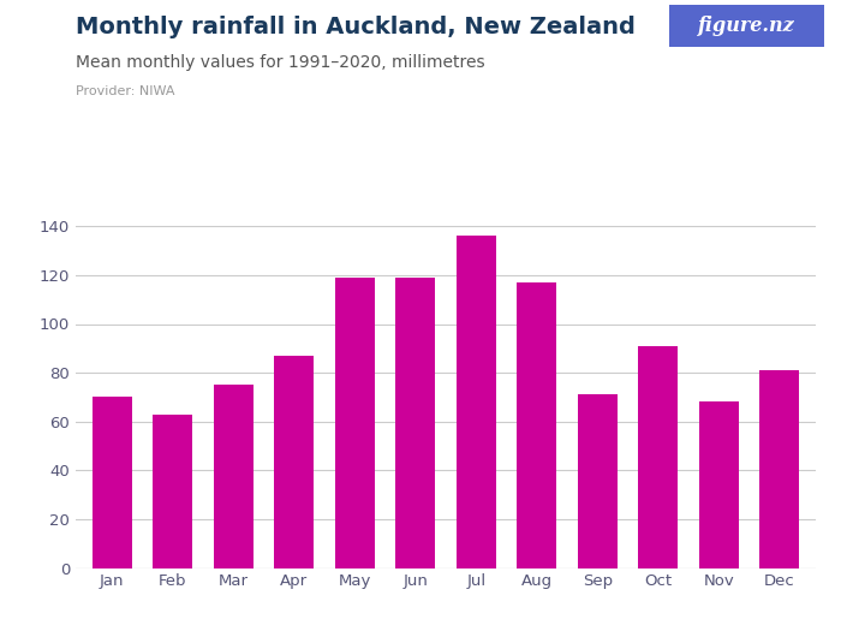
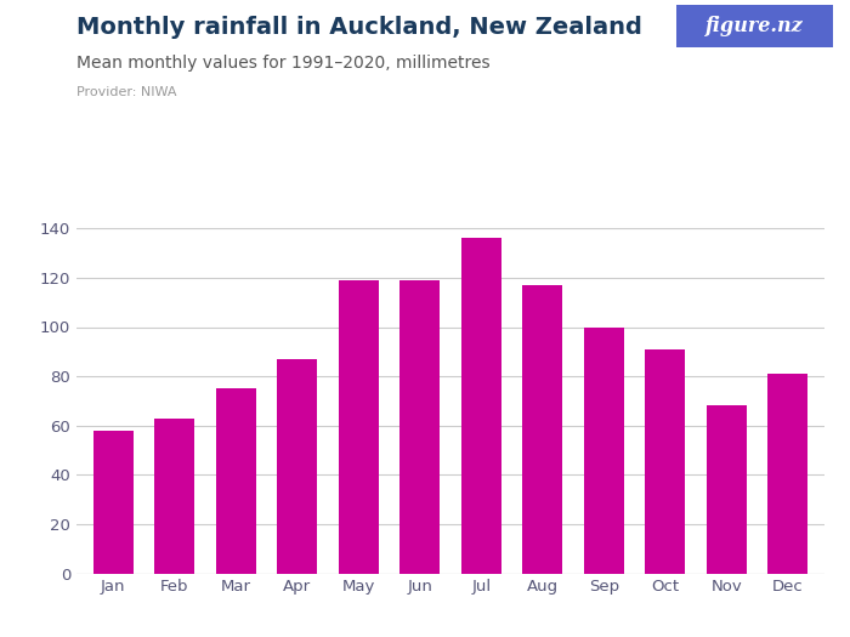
Jan: 70 -> 58
Sep: 71 -> 100
